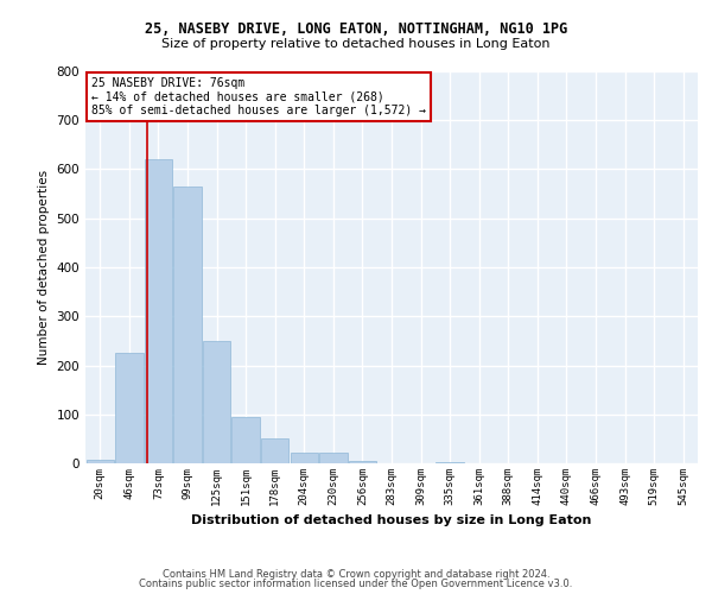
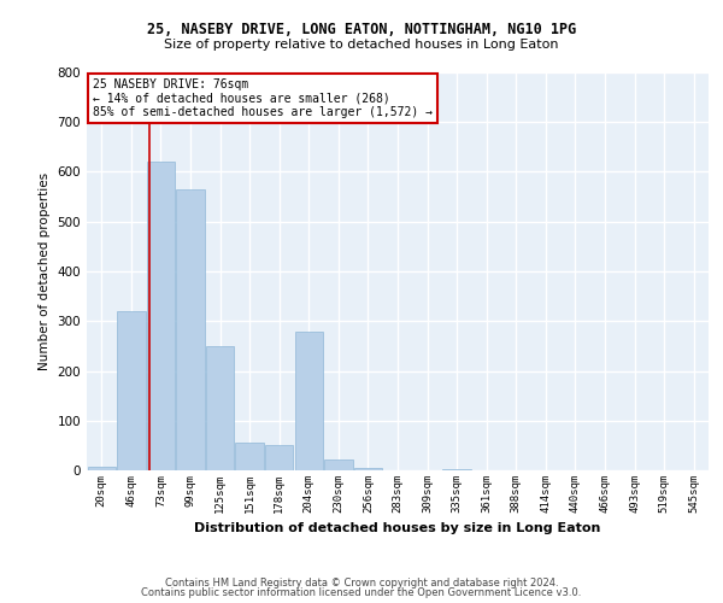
46sqm: 225 -> 320
151sqm: 95 -> 55
204sqm: 22 -> 280
